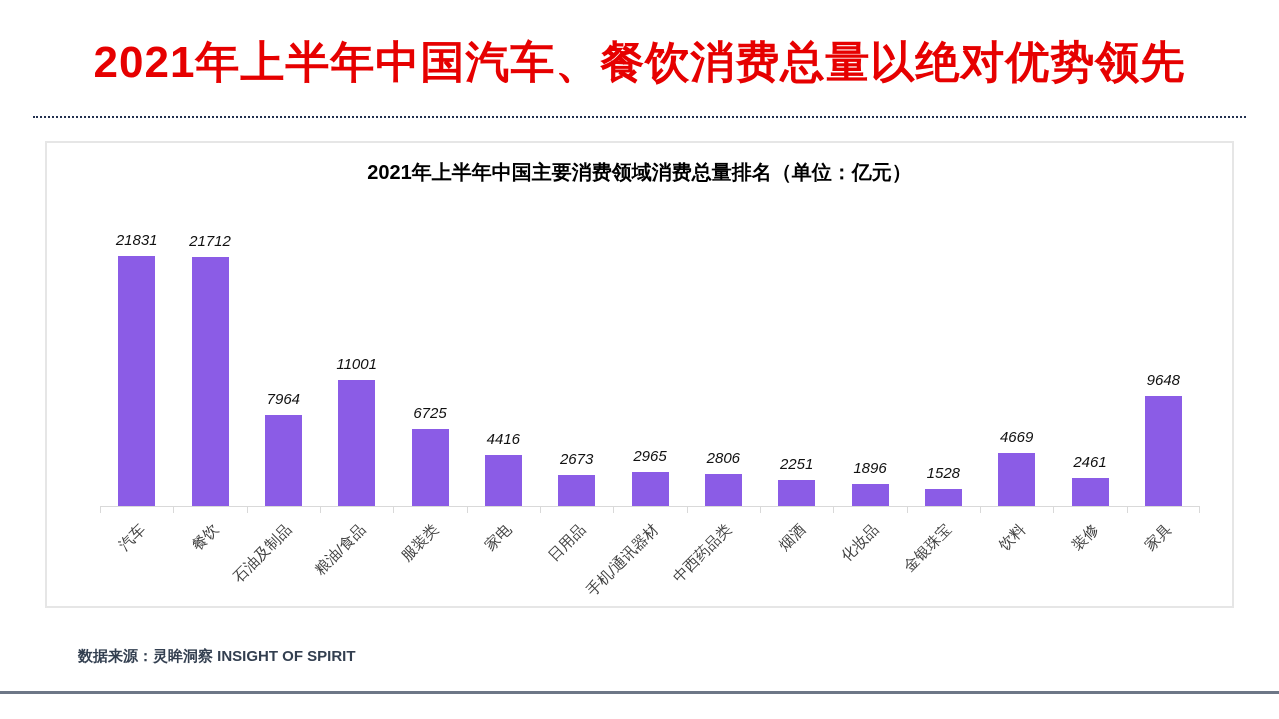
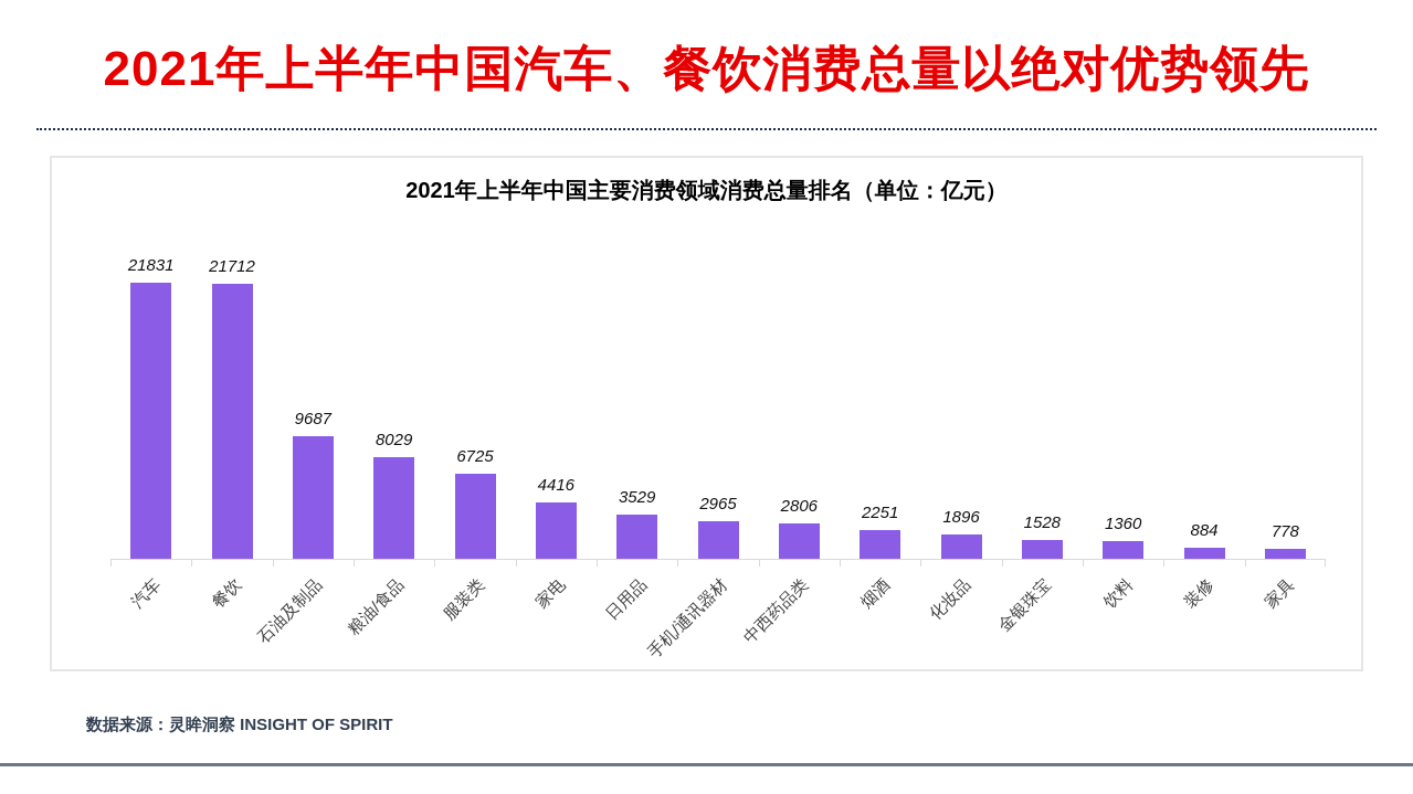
石油及制品: 7964 -> 9687
粮油/食品: 11001 -> 8029
日用品: 2673 -> 3529
饮料: 4669 -> 1360
装修: 2461 -> 884
家具: 9648 -> 778
